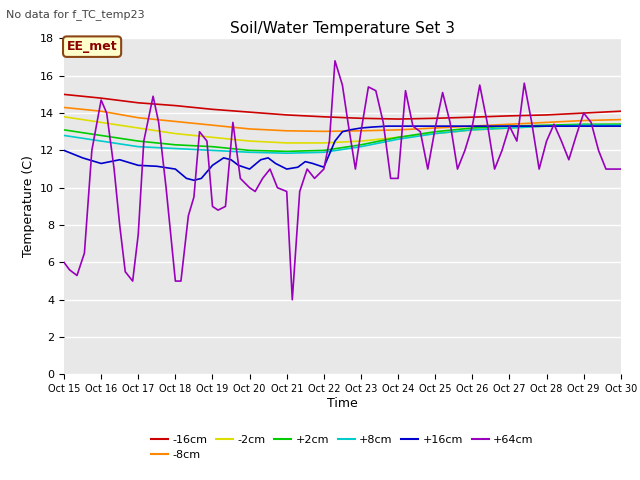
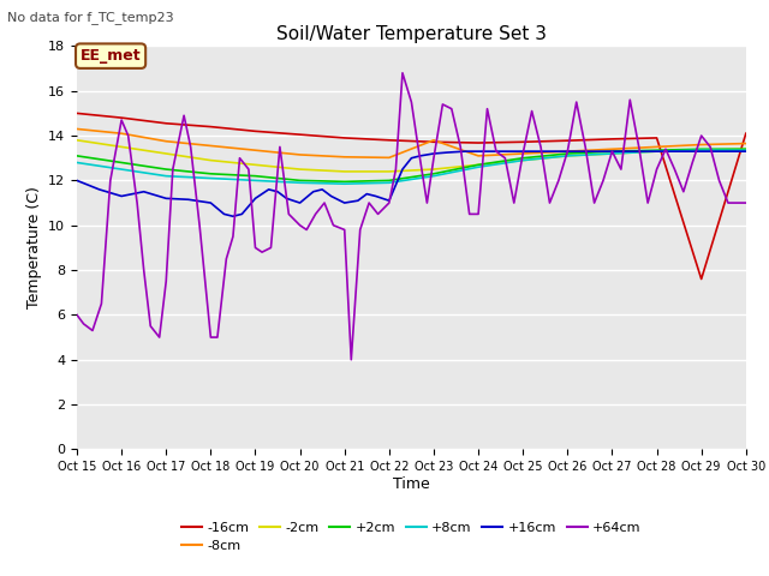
-8cm/Oct 23: 13.1 -> 13.8
-16cm/Oct 29: 14.0 -> 7.6
